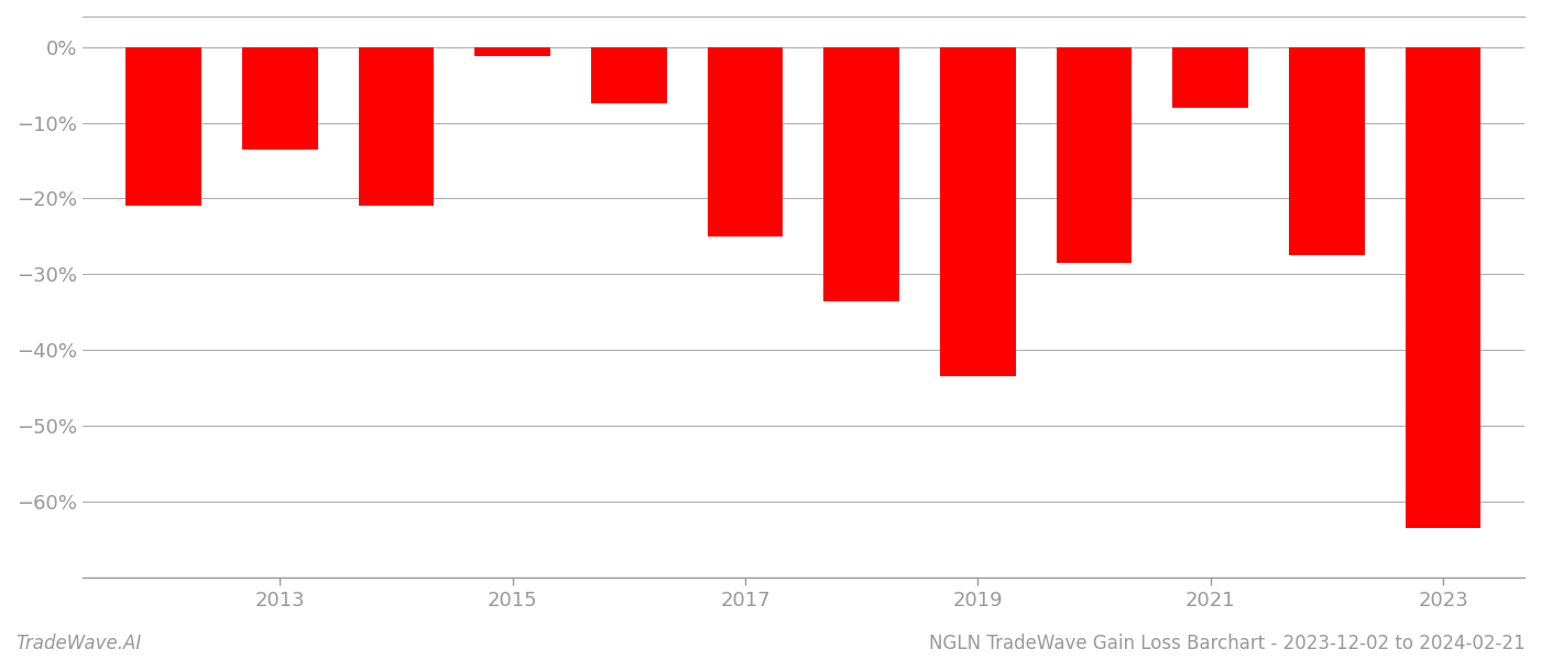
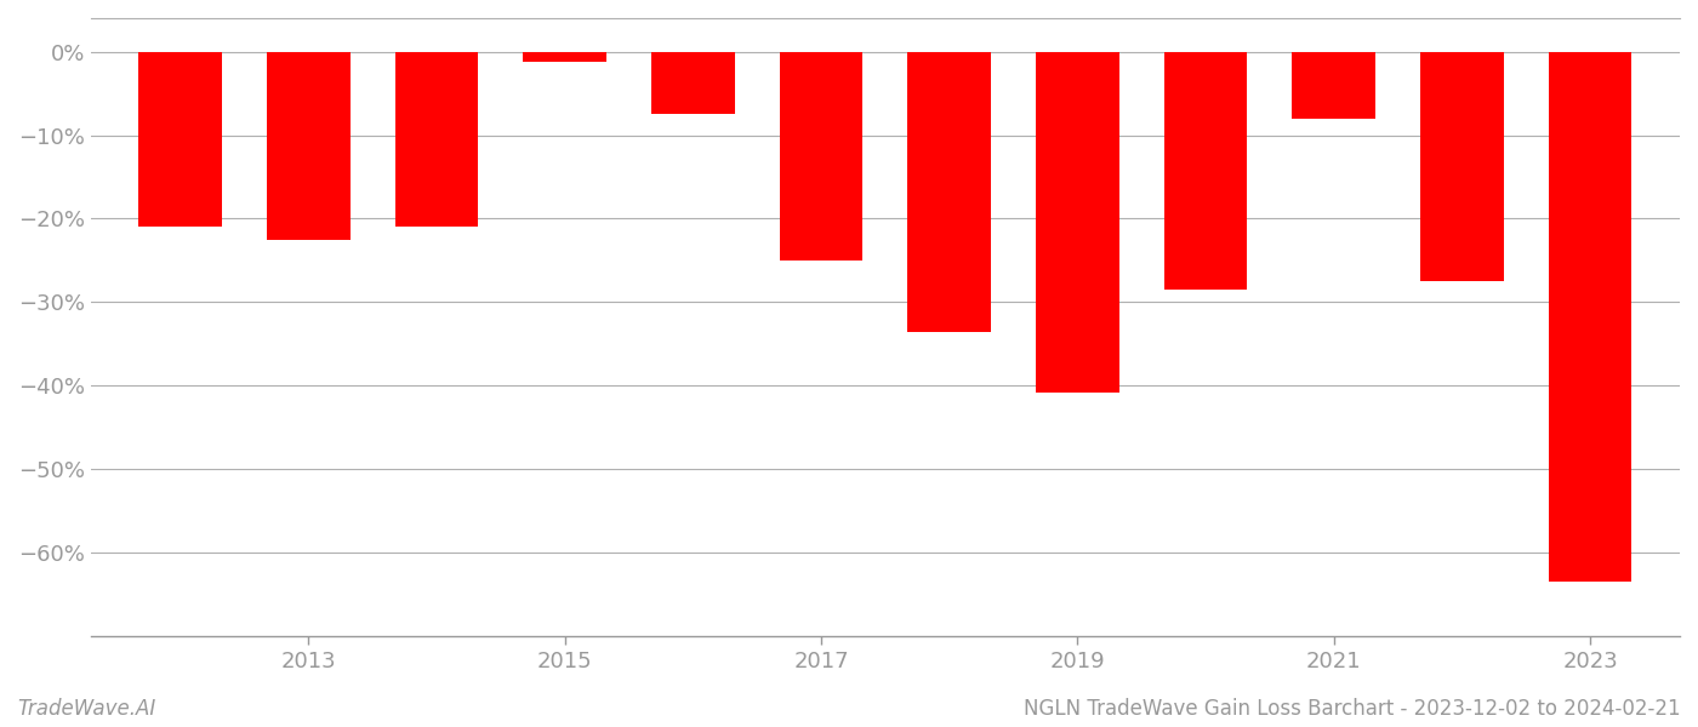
2013: -13.5% -> -22.6%
2019: -43.5% -> -40.8%
